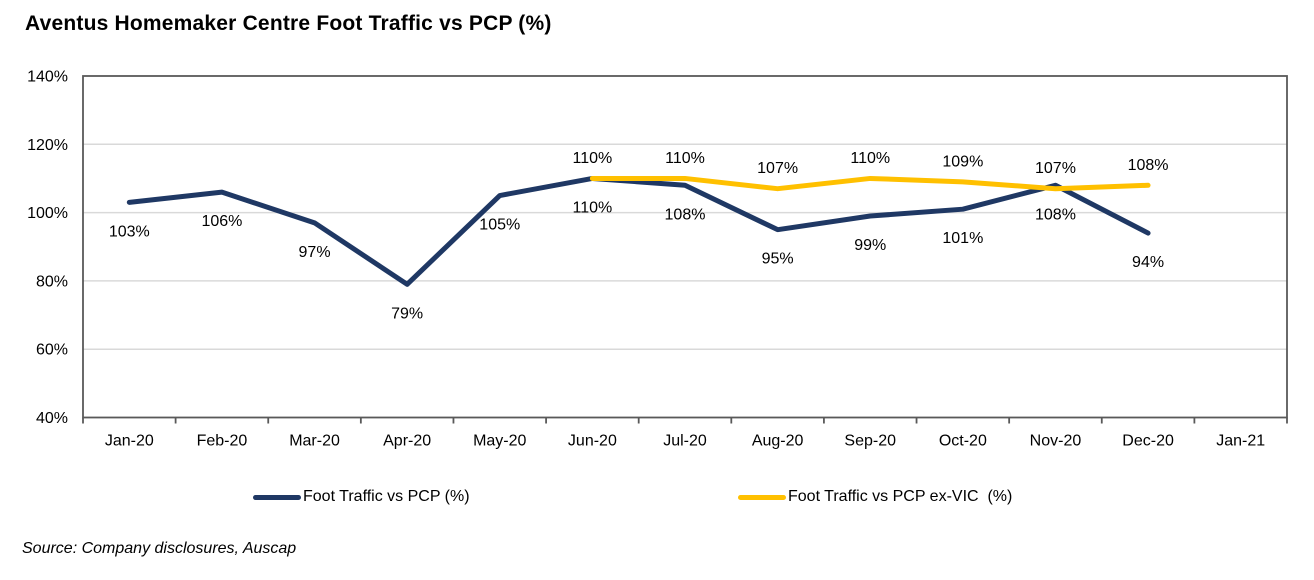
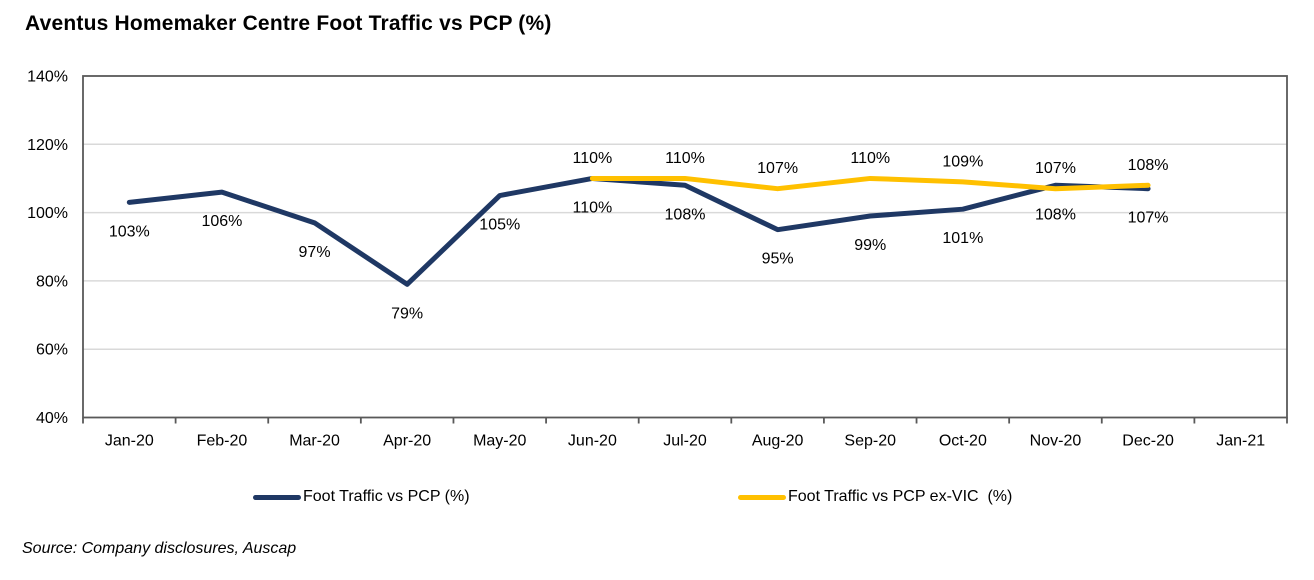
Foot Traffic vs PCP (%)/Dec-20: 94% -> 107%
